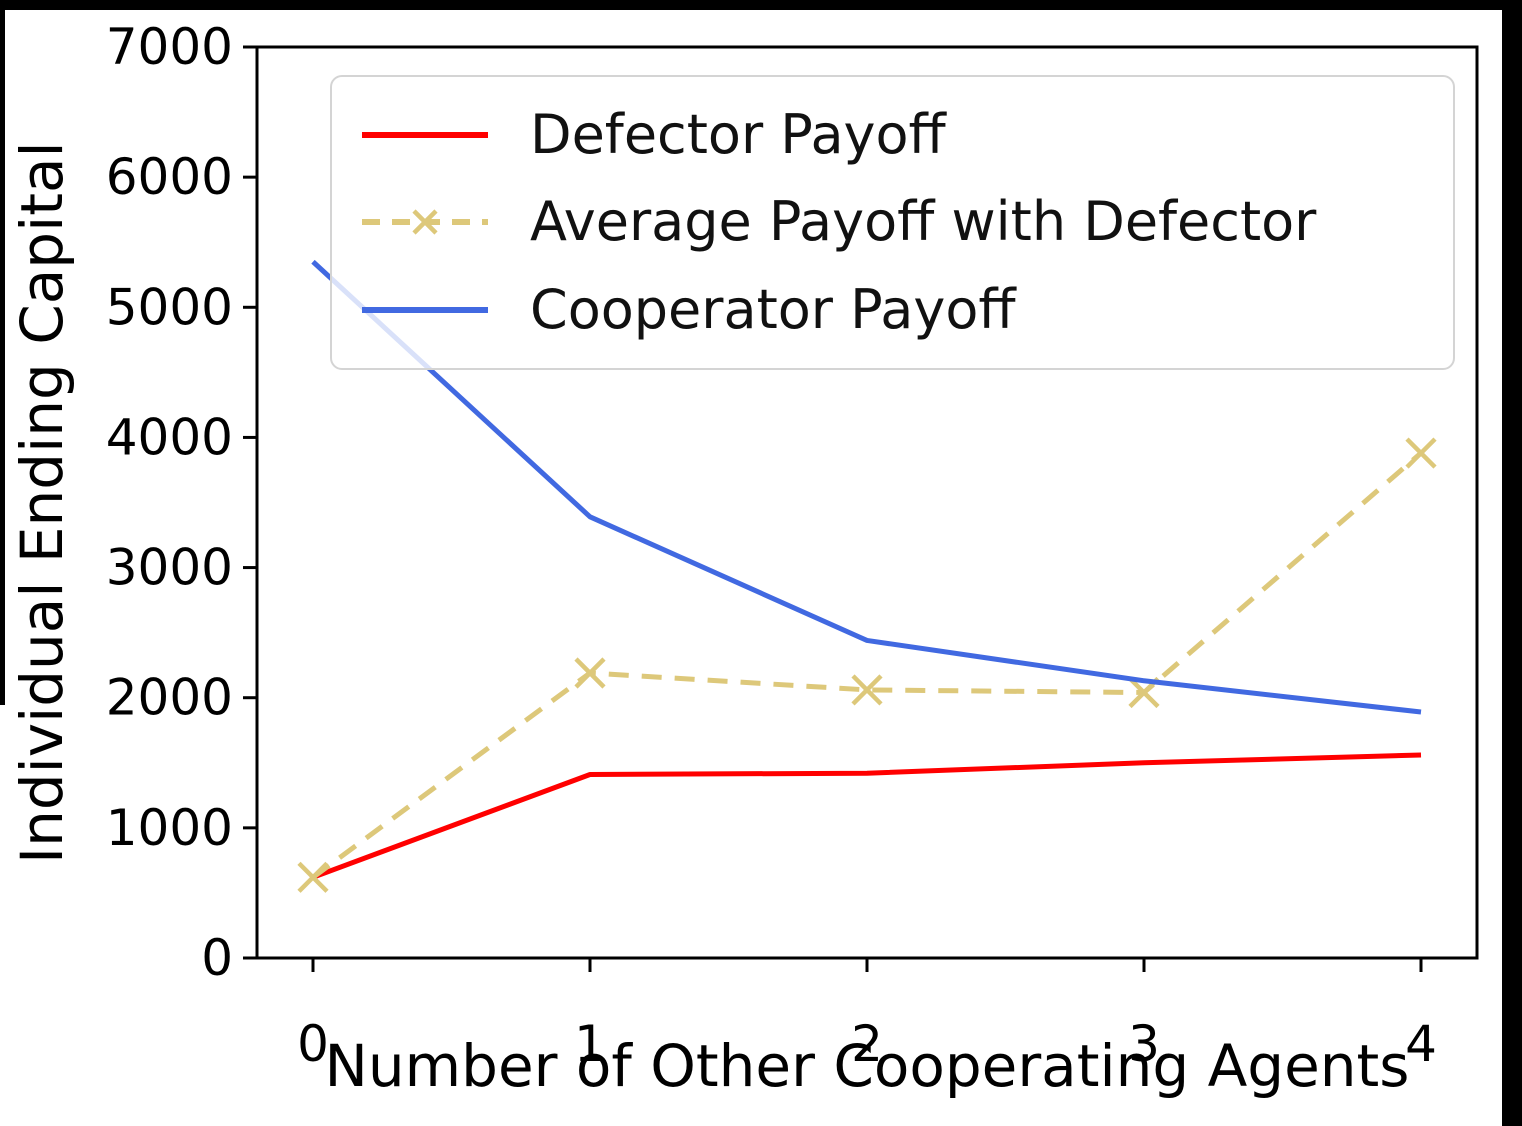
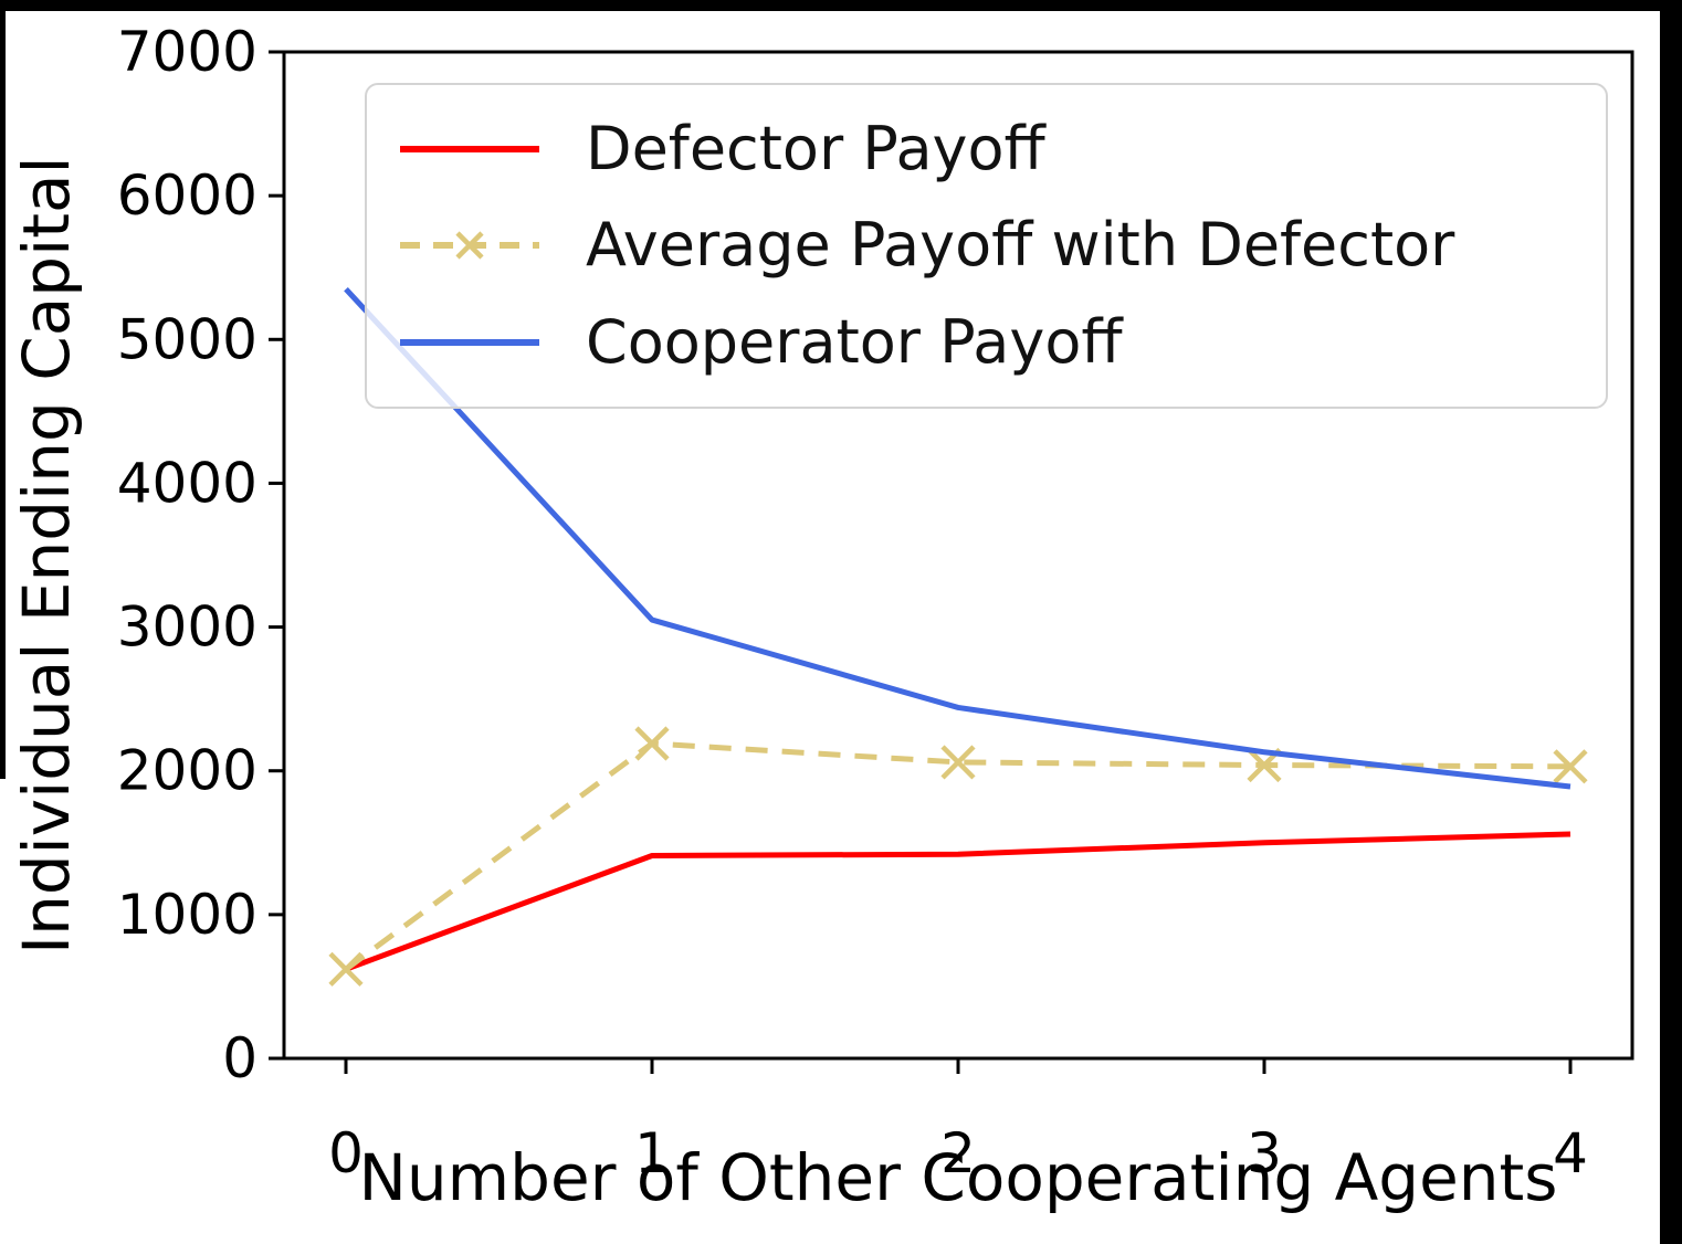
Cooperator Payoff/1: 3390 -> 3050
Average Payoff with Defector/4: 3880 -> 2030
